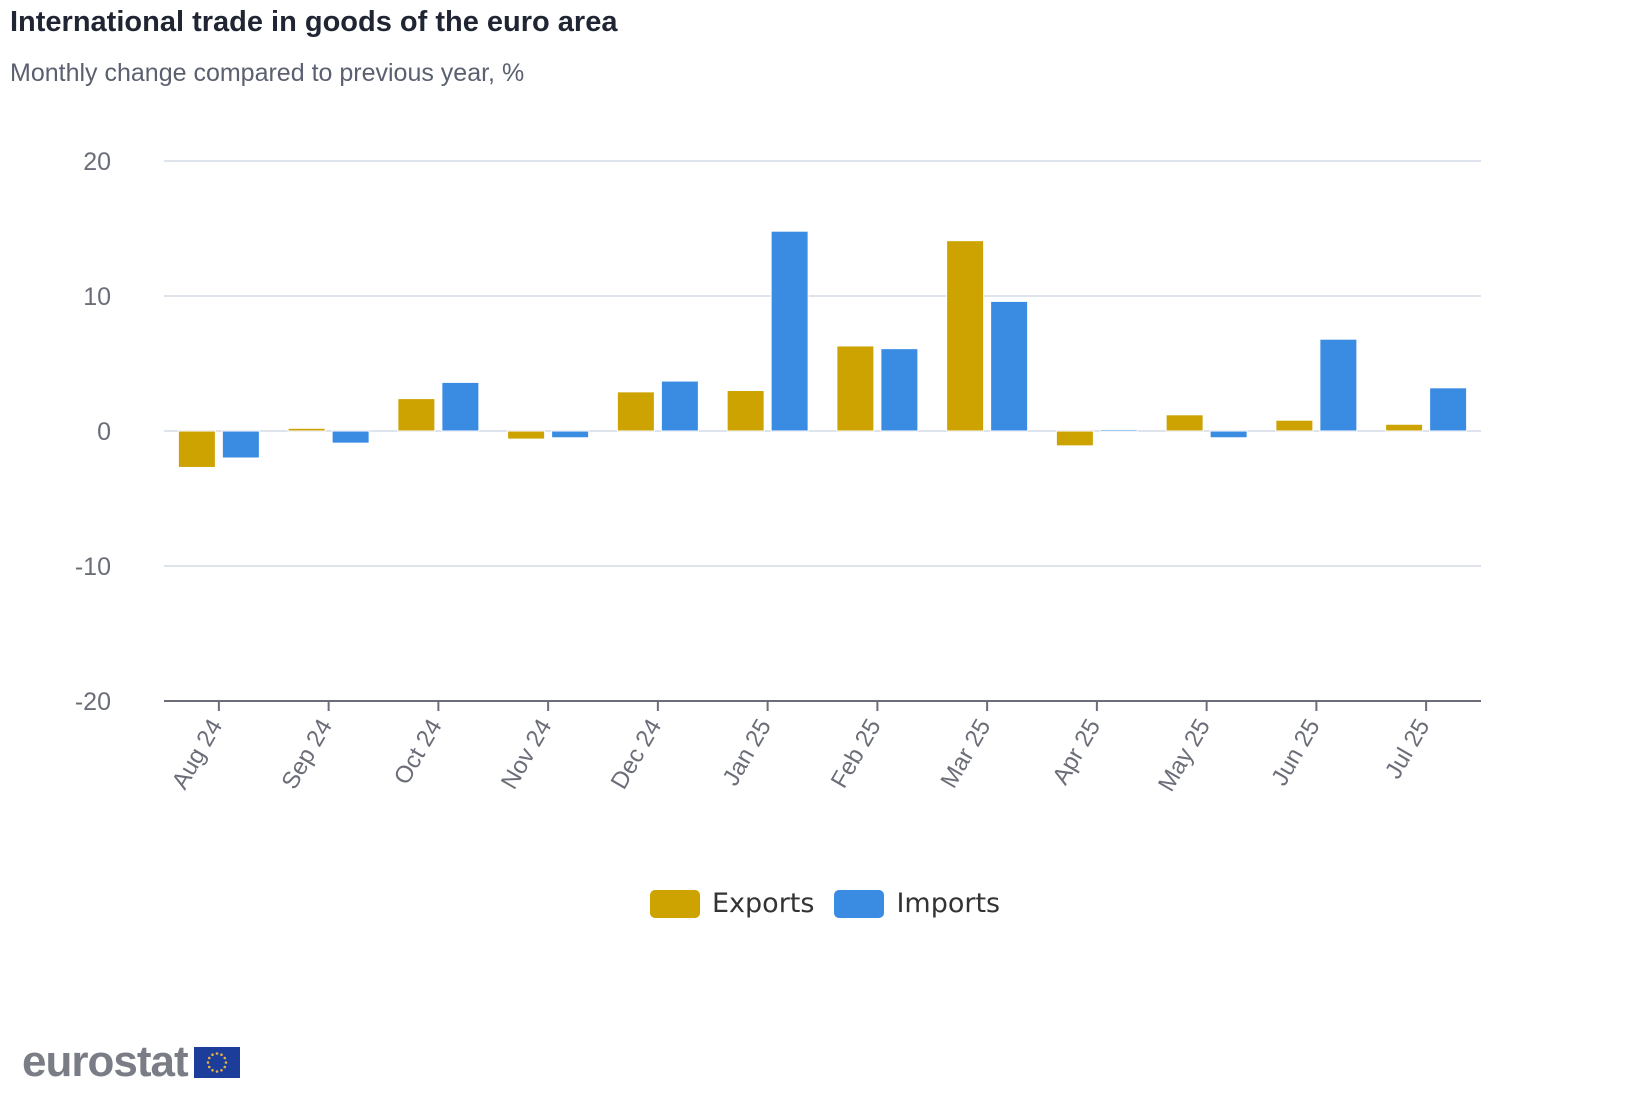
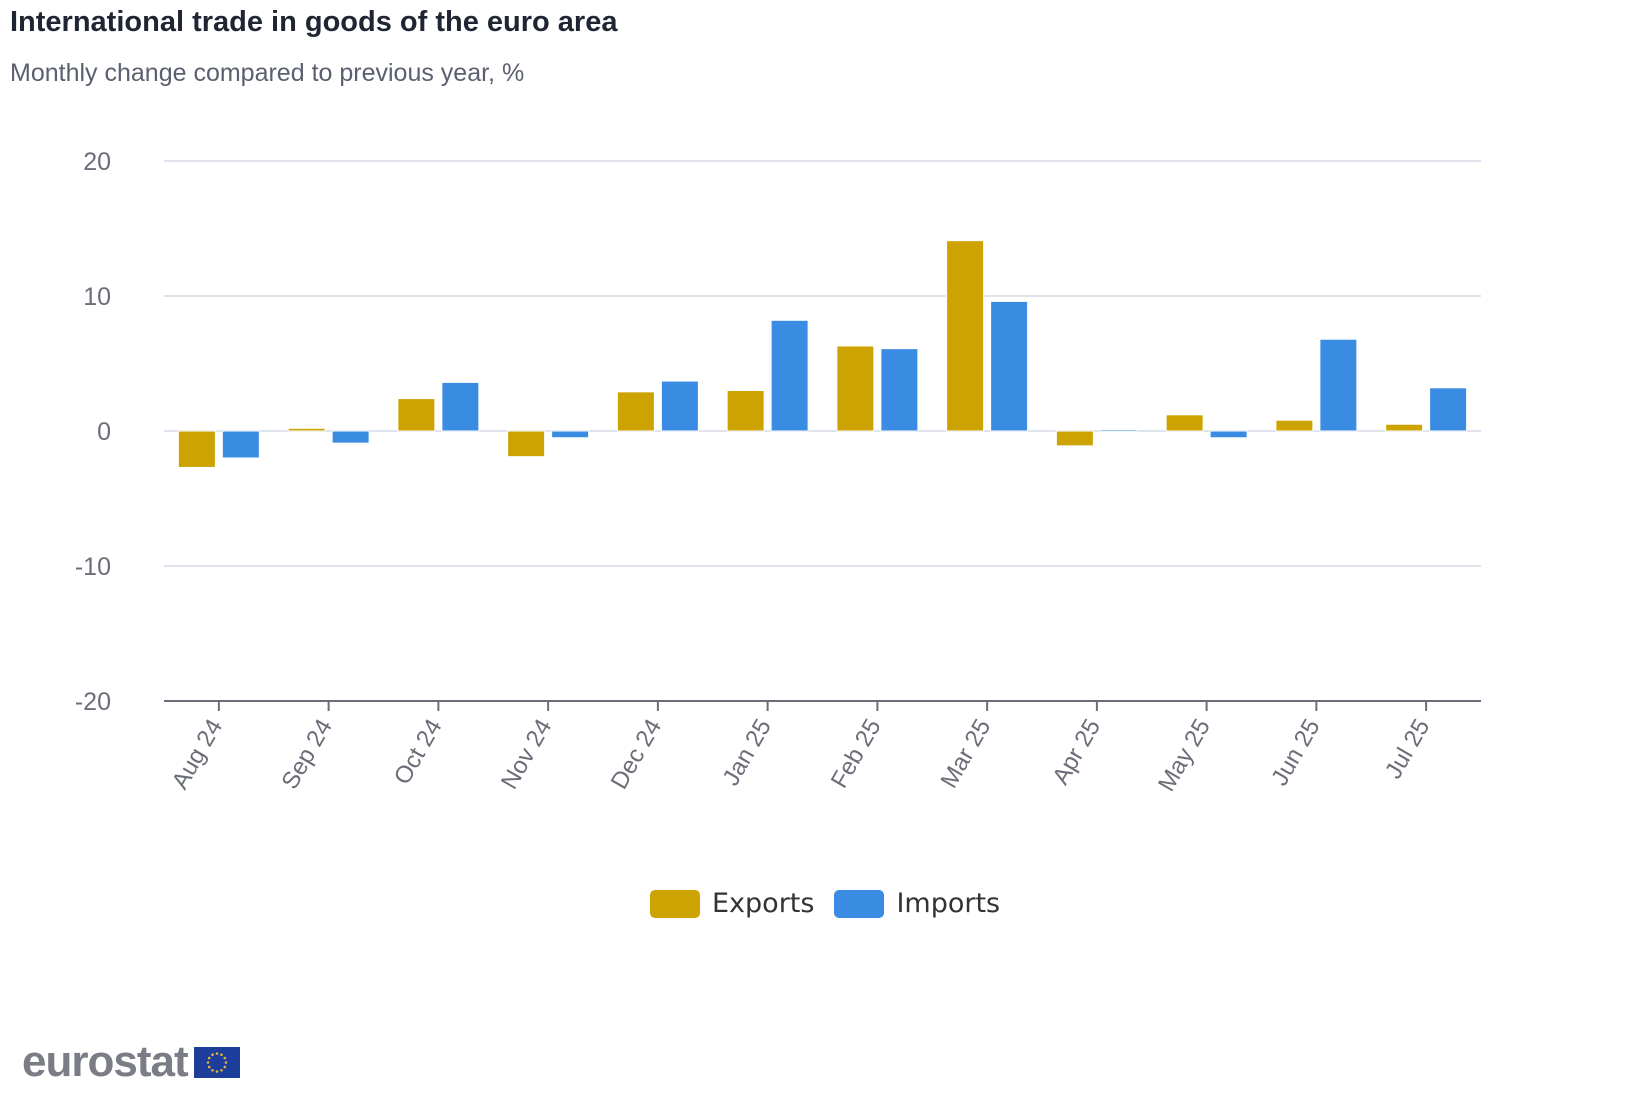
Exports/Nov 24: -0.6 -> -1.9
Imports/Jan 25: 14.8 -> 8.2
